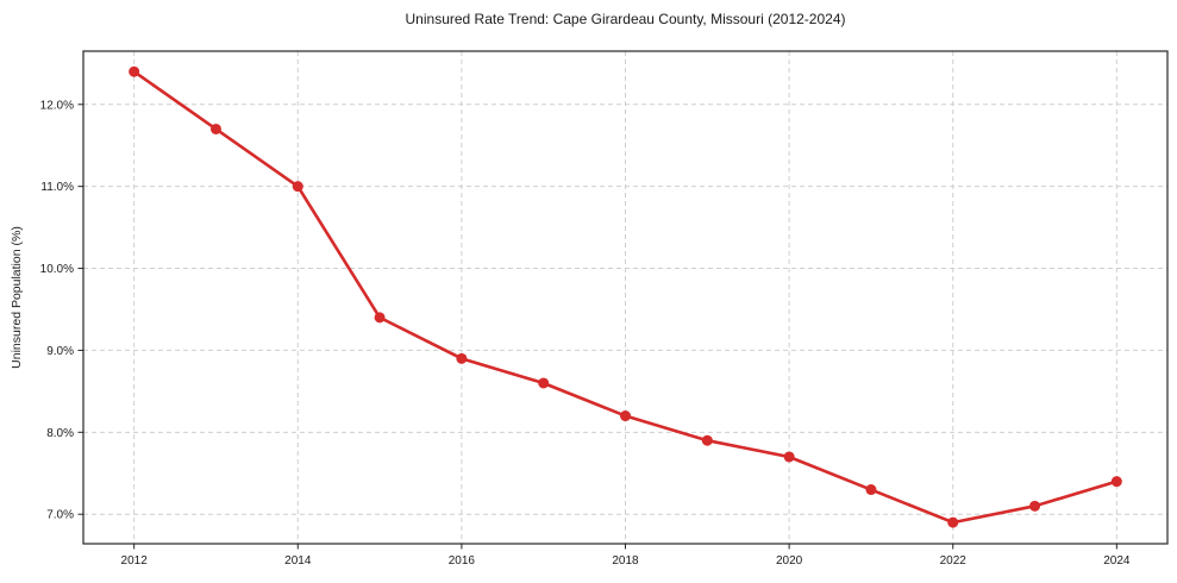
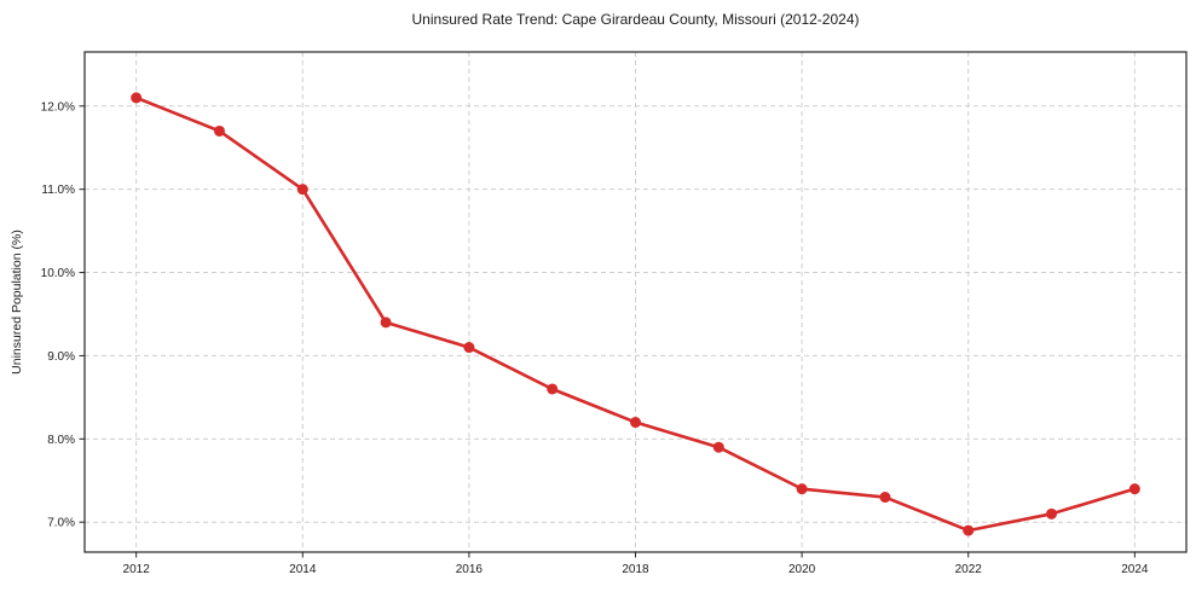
2012: 12.4% -> 12.1%
2016: 8.9% -> 9.1%
2020: 7.7% -> 7.4%
